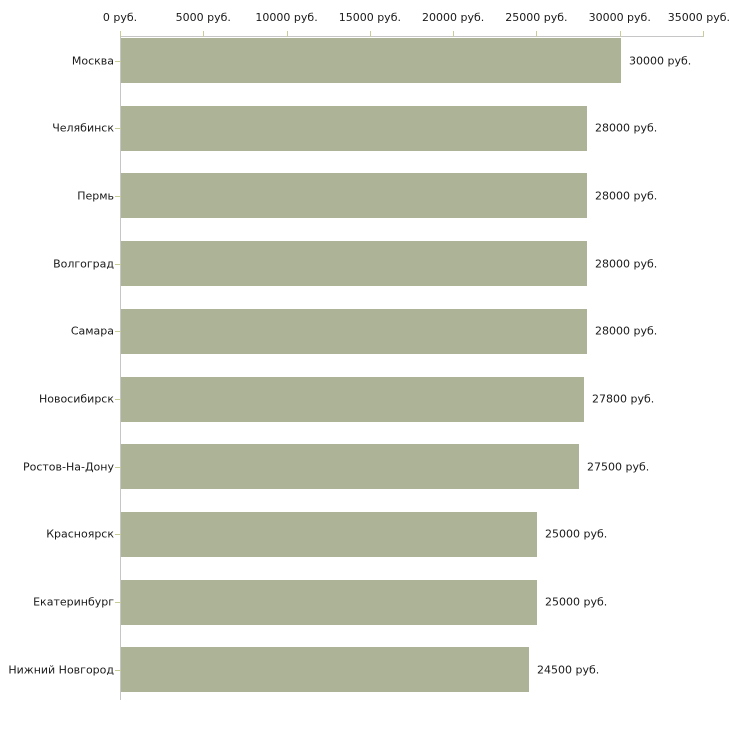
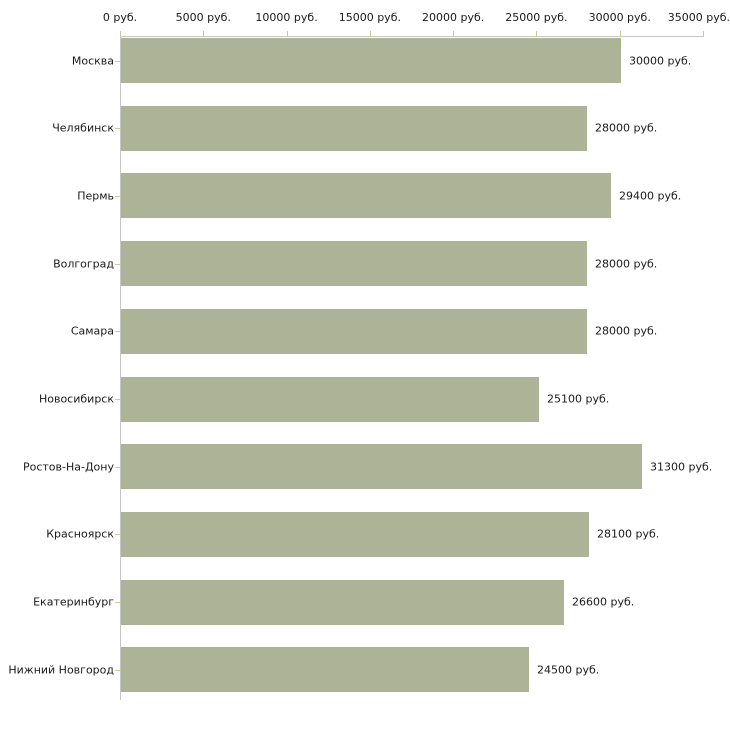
Пермь: 28000 -> 29400
Новосибирск: 27800 -> 25100
Ростов-На-Дону: 27500 -> 31300
Красноярск: 25000 -> 28100
Екатеринбург: 25000 -> 26600
